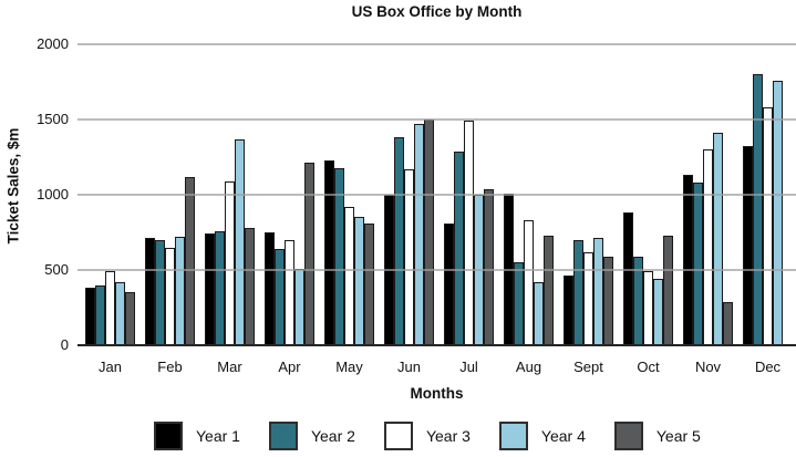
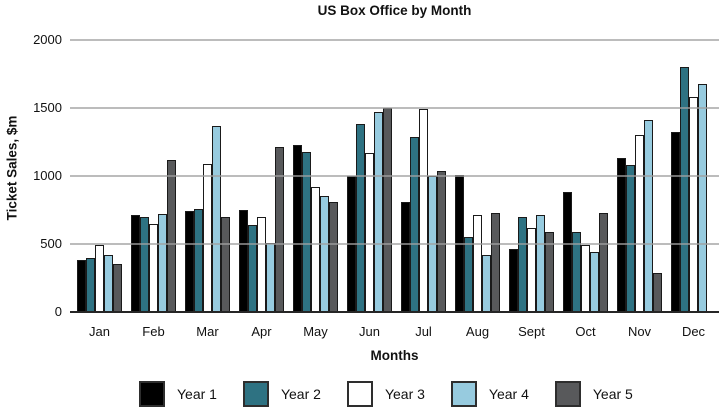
Year 5/Mar: 780 -> 700
Year 3/Aug: 830 -> 710
Year 4/Dec: 1760 -> 1680
